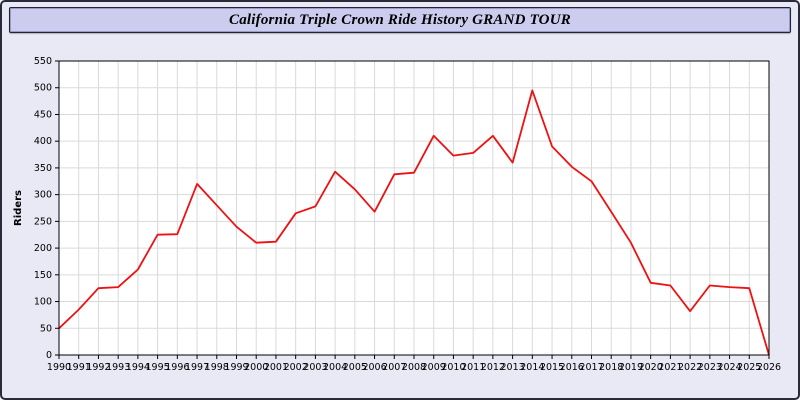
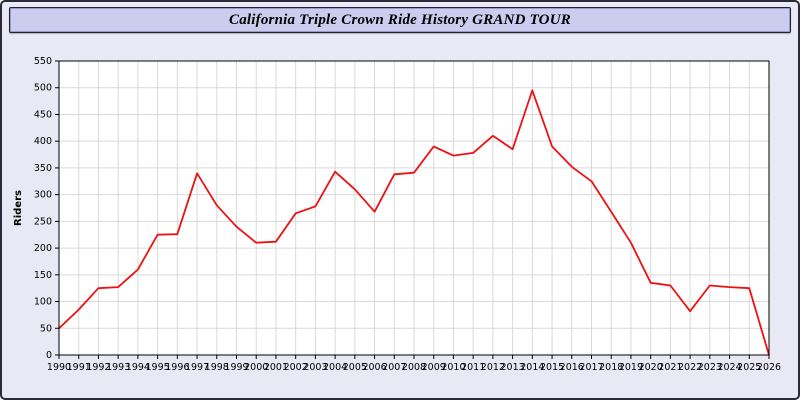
1997: 320 -> 340
2009: 410 -> 390
2013: 360 -> 380
